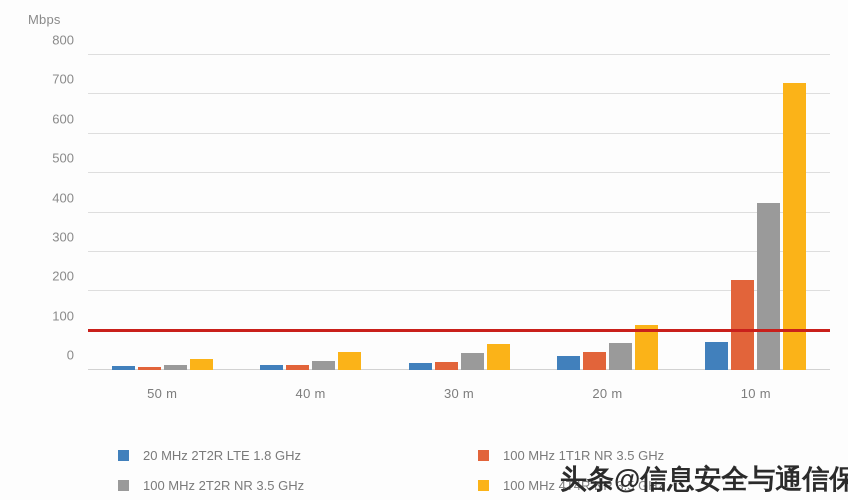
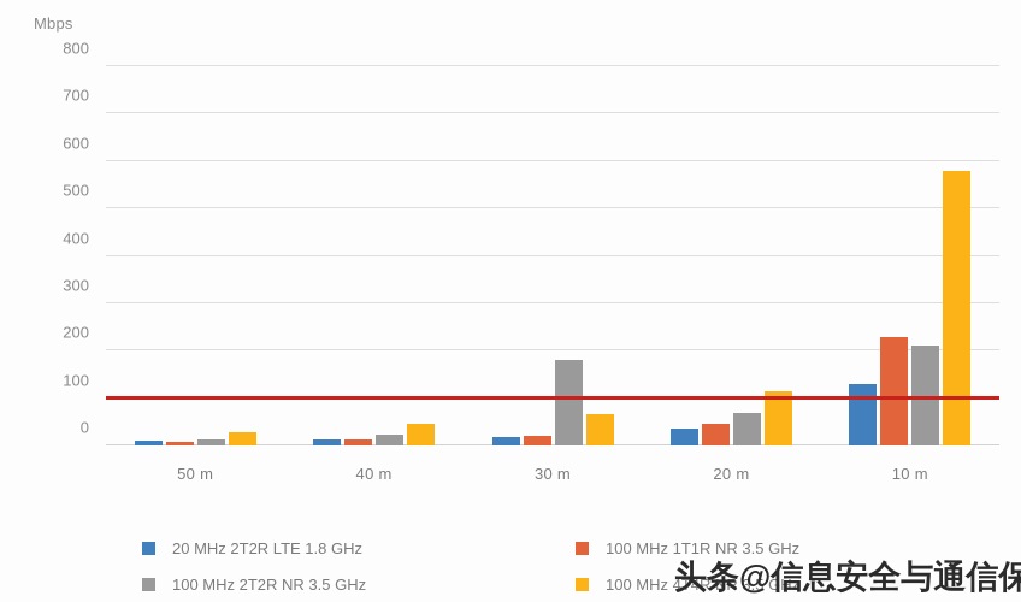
100 MHz 2T2R NR 3.5 GHz/30 m: 40 -> 180
20 MHz 2T2R LTE 1.8 GHz/10 m: 70 -> 130
100 MHz 2T2R NR 3.5 GHz/10 m: 420 -> 210
100 MHz 4T4R NR 3.5 GHz/10 m: 730 -> 580
